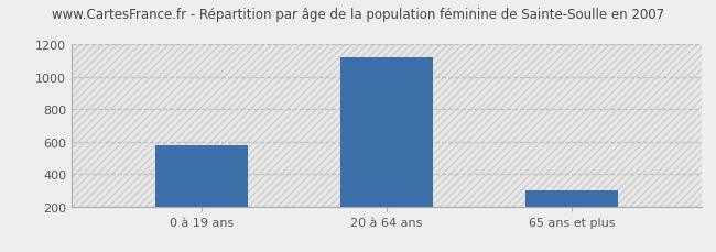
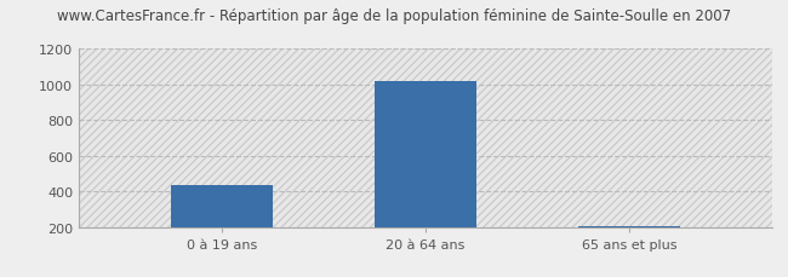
0 à 19 ans: 580 -> 440
20 à 64 ans: 1120 -> 1020
65 ans et plus: 300 -> 200
